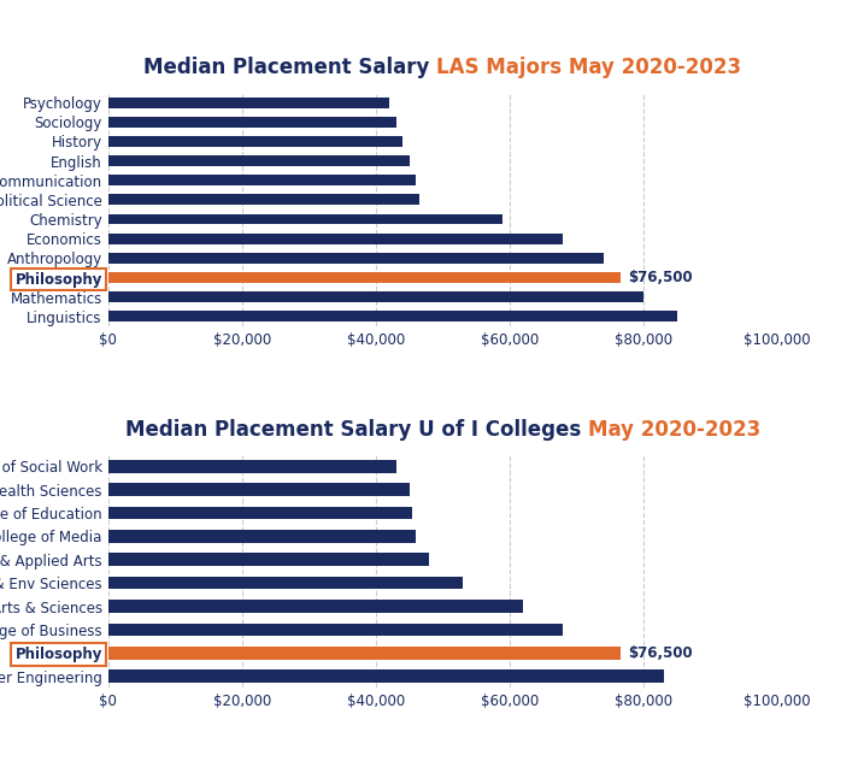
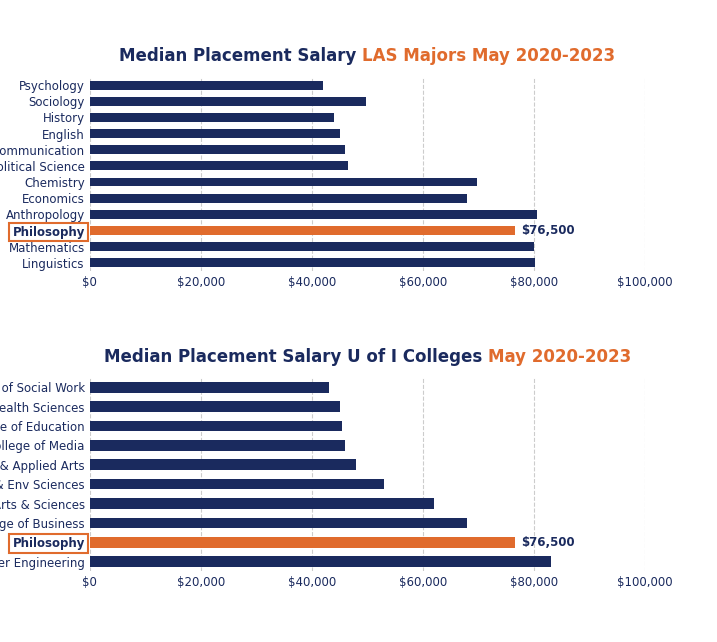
Sociology: $43,000 -> $49,800
Chemistry: $59,000 -> $69,800
Anthropology: $74,000 -> $80,600
Linguistics: $85,000 -> $80,200
